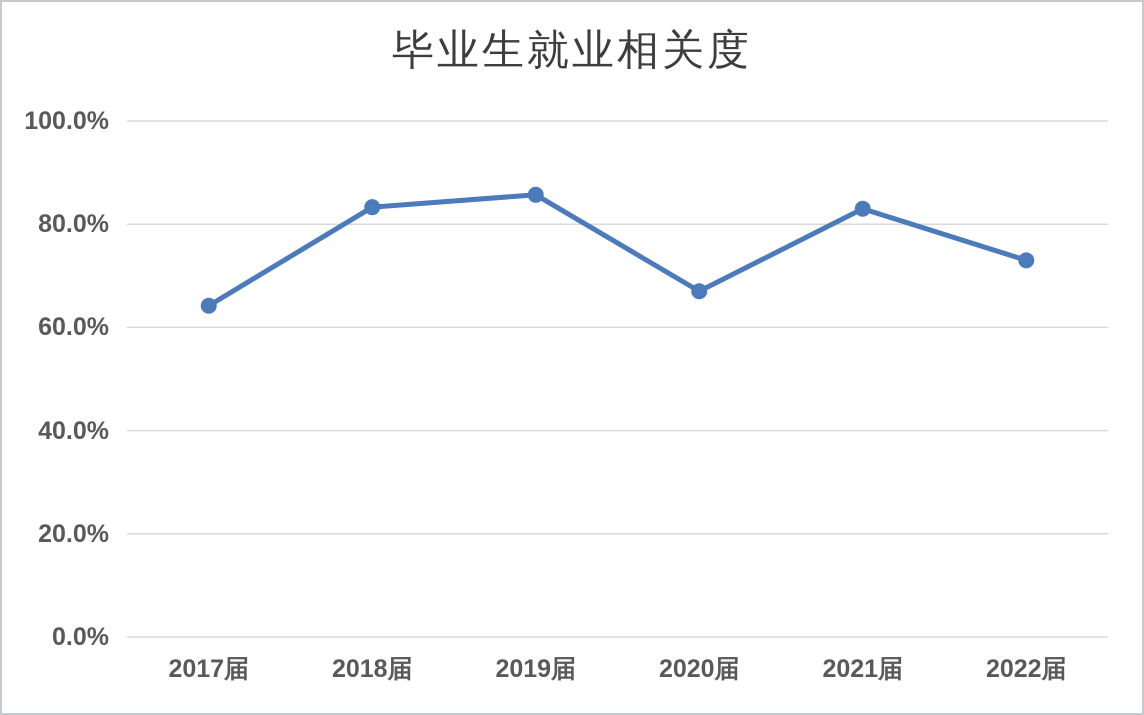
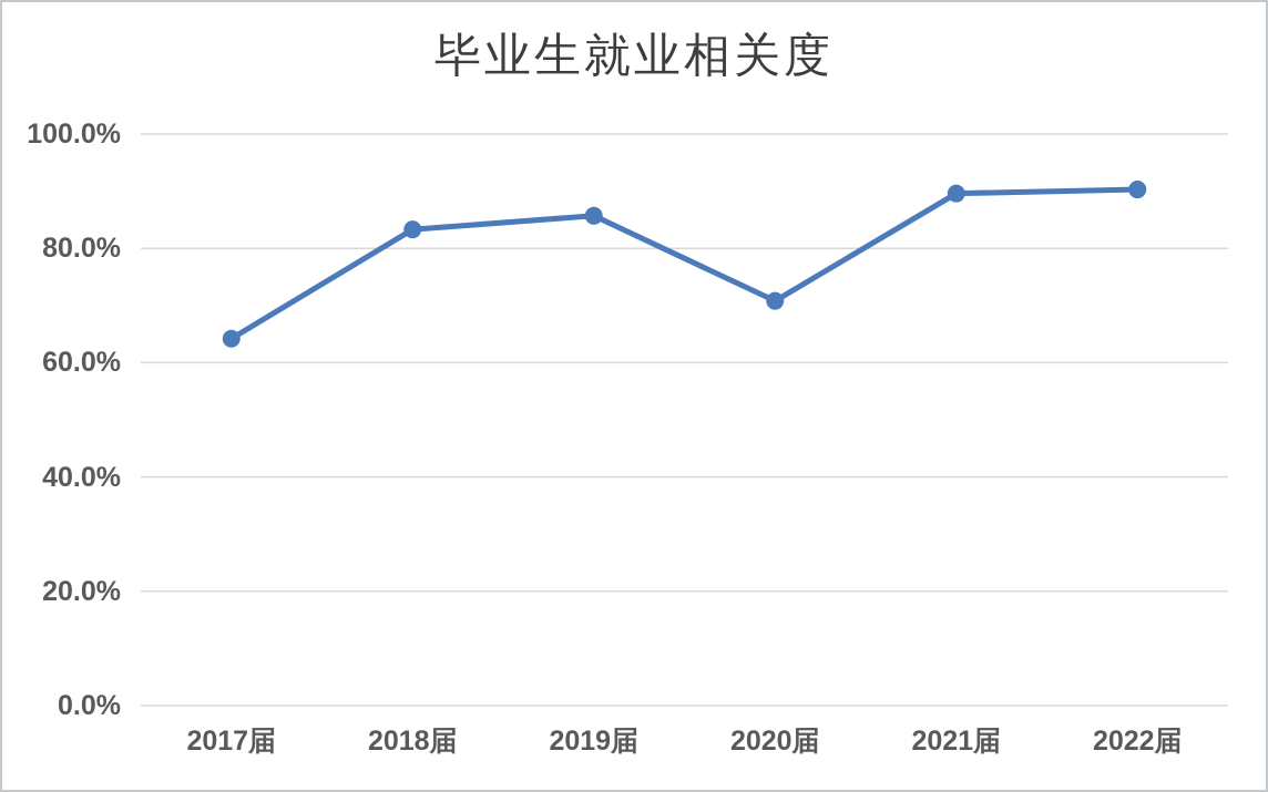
2020届: 67% -> 71%
2021届: 83% -> 90%
2022届: 73% -> 90%
